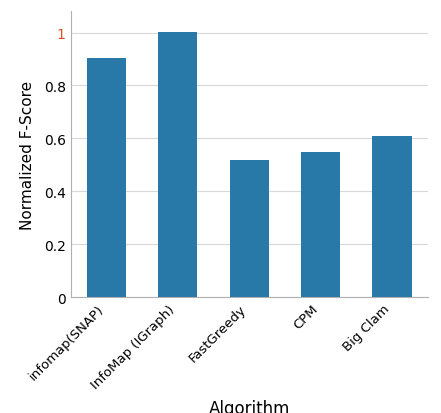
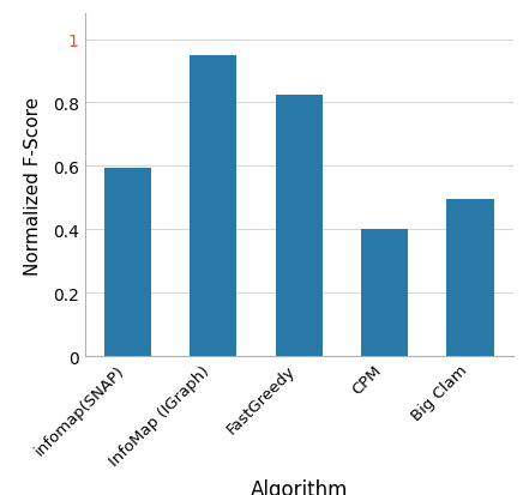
infomap(SNAP): 0.905 -> 0.595
InfoMap (IGraph): 1.002 -> 0.950
FastGreedy: 0.520 -> 0.825
CPM: 0.548 -> 0.400
Big Clam: 0.610 -> 0.495
